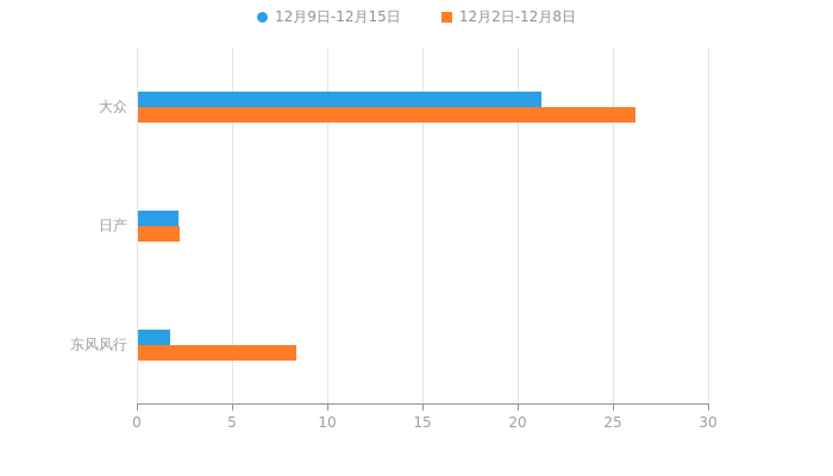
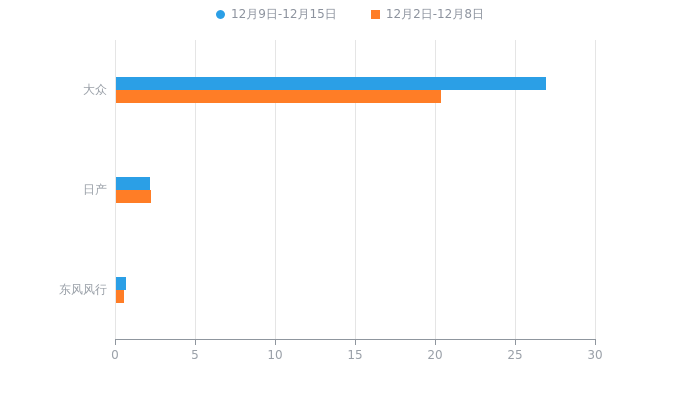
12月9日-12月15日/大众: 21.2 -> 26.9
12月2日-12月8日/大众: 26.1 -> 20.3
12月9日-12月15日/东风风行: 1.7 -> 0.6
12月2日-12月8日/东风风行: 8.3 -> 0.5
